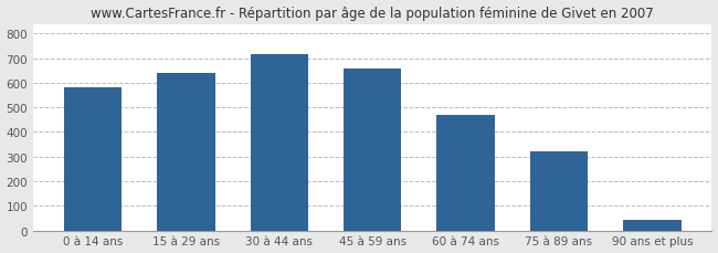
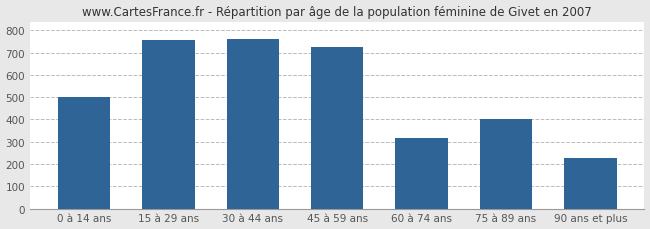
0 à 14 ans: 580 -> 500
15 à 29 ans: 640 -> 755
30 à 44 ans: 715 -> 760
45 à 59 ans: 660 -> 725
60 à 74 ans: 470 -> 315
75 à 89 ans: 322 -> 400
90 ans et plus: 42 -> 225
